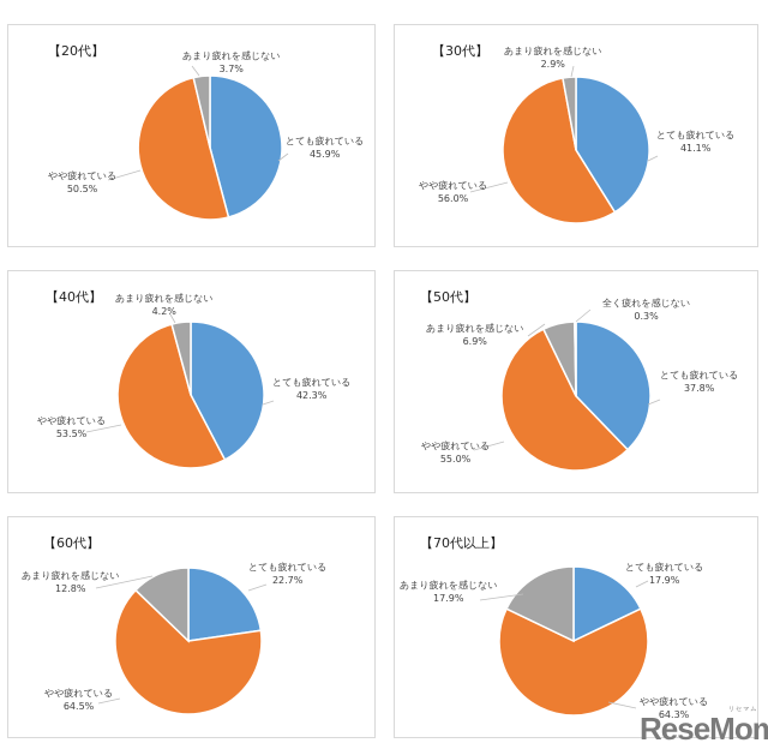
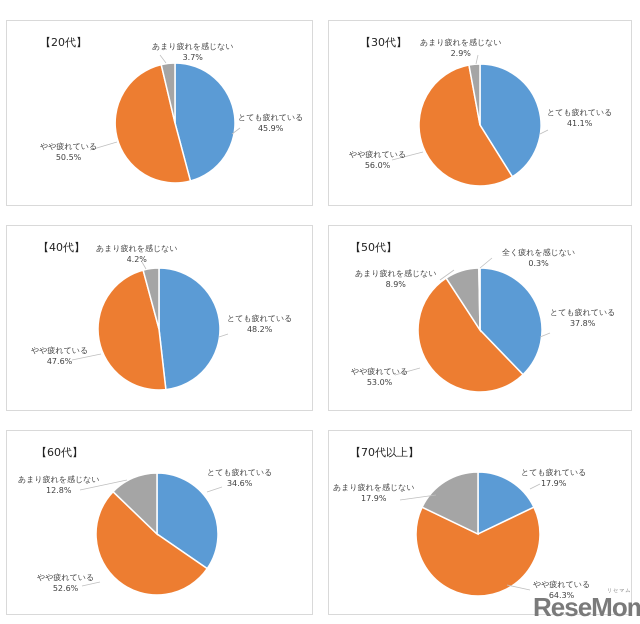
【40代】/とても疲れている: 42.3% -> 48.2%
【40代】/やや疲れている: 53.5% -> 47.6%
【50代】/やや疲れている: 55.0% -> 53.0%
【50代】/あまり疲れを感じない: 6.9% -> 8.9%
【60代】/とても疲れている: 22.7% -> 34.6%
【60代】/やや疲れている: 64.5% -> 52.6%
